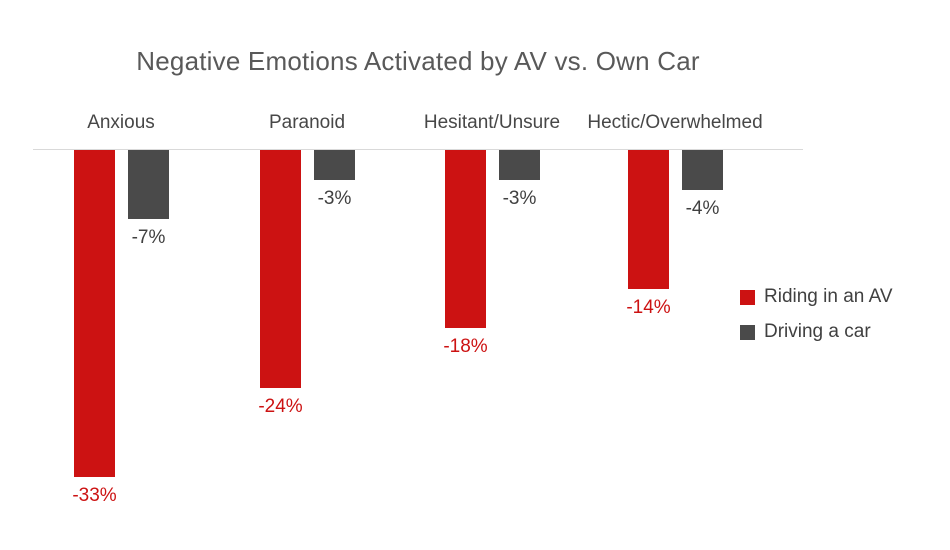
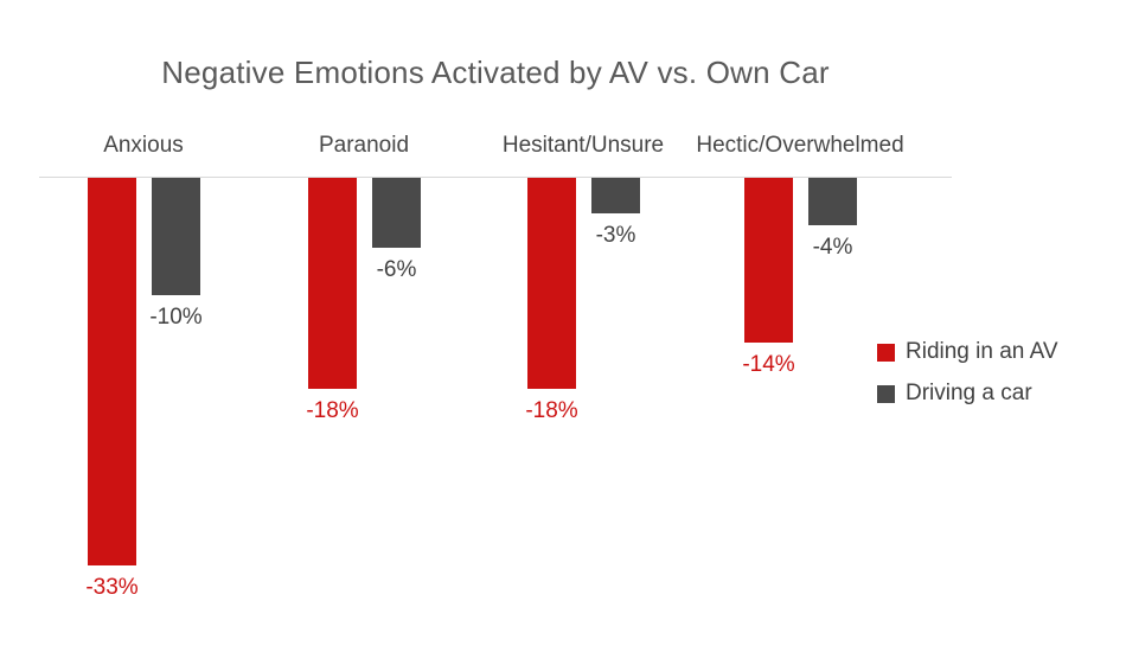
Driving a car/Anxious: -7% -> -10%
Riding in an AV/Paranoid: -24% -> -18%
Driving a car/Paranoid: -3% -> -6%
